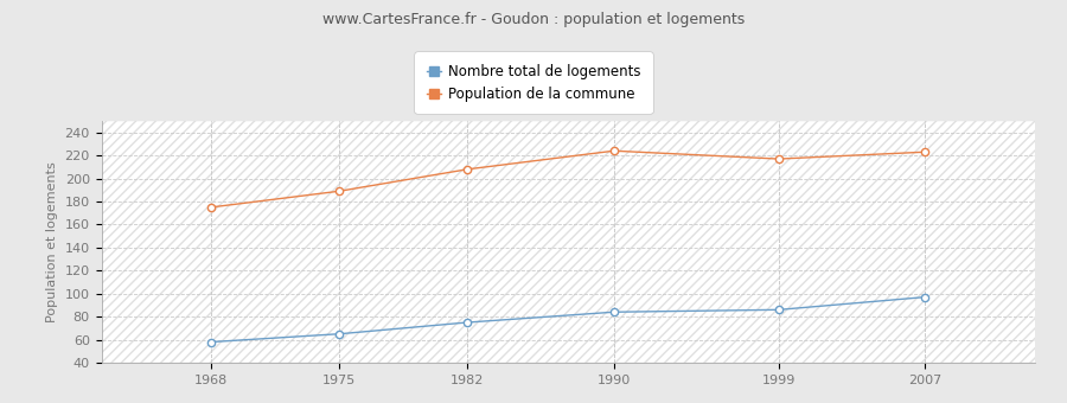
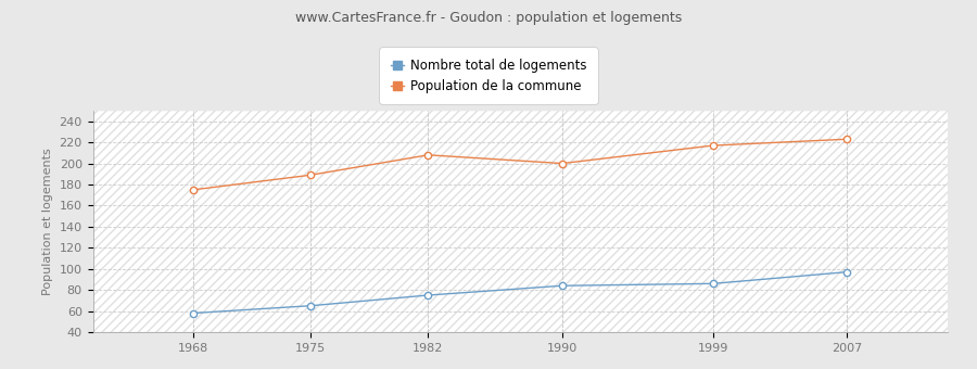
Population de la commune/1990: 224 -> 200
